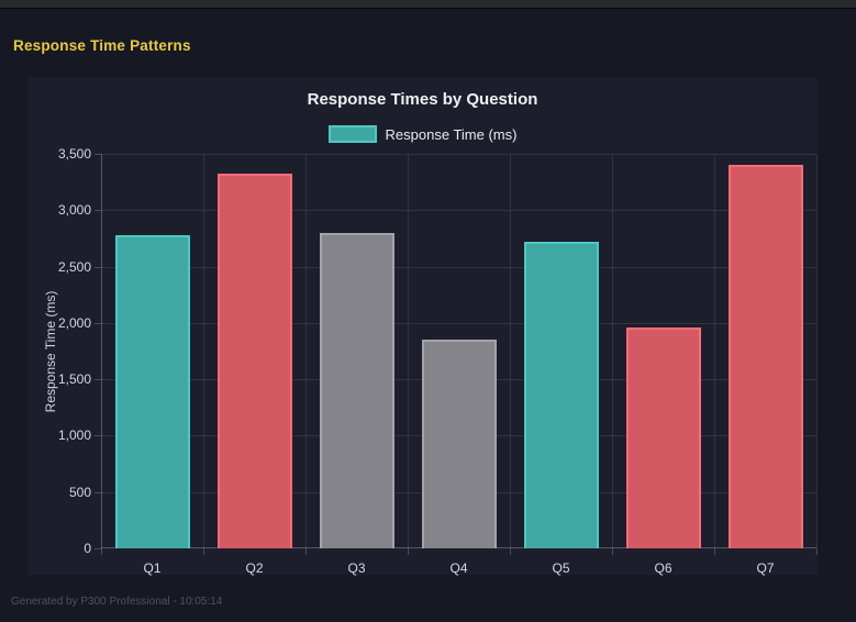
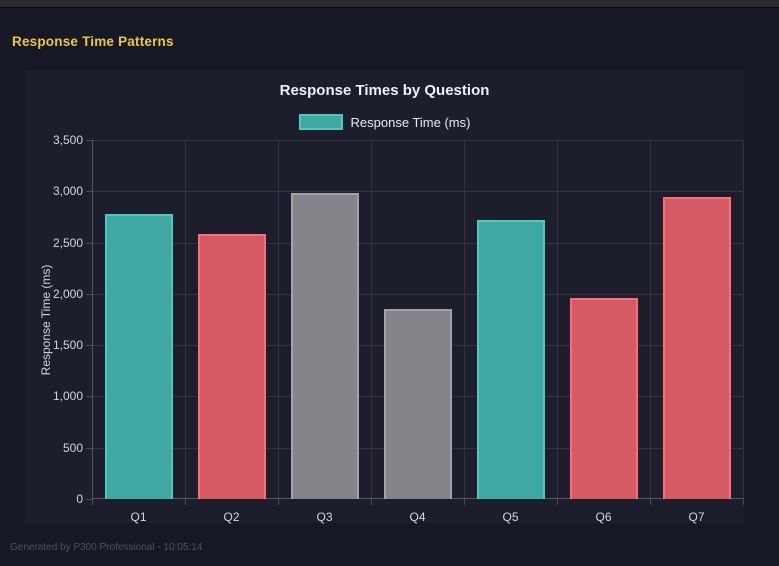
Q2: 3320 -> 2580
Q3: 2800 -> 2980
Q7: 3400 -> 2940
